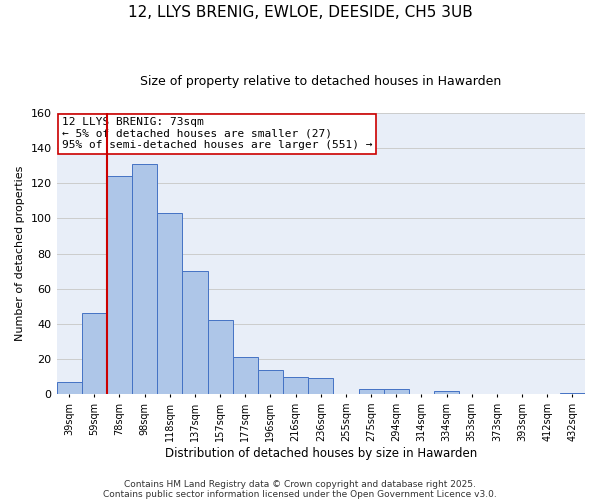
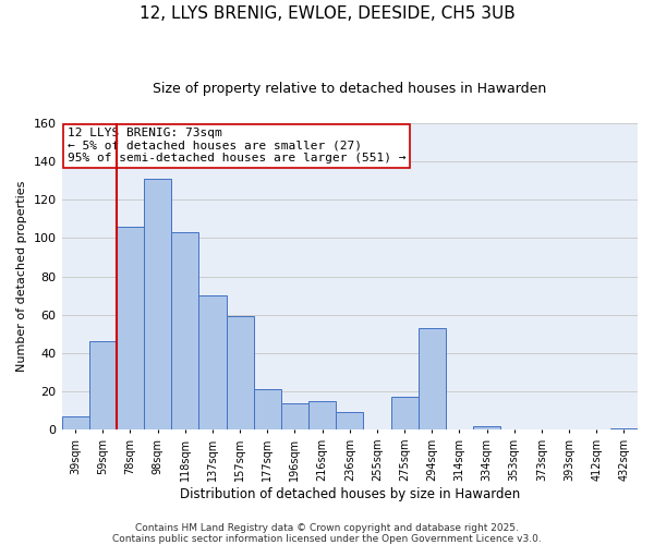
78sqm: 124 -> 106
157sqm: 42 -> 59
216sqm: 10 -> 15
275sqm: 3 -> 17
294sqm: 3 -> 53
